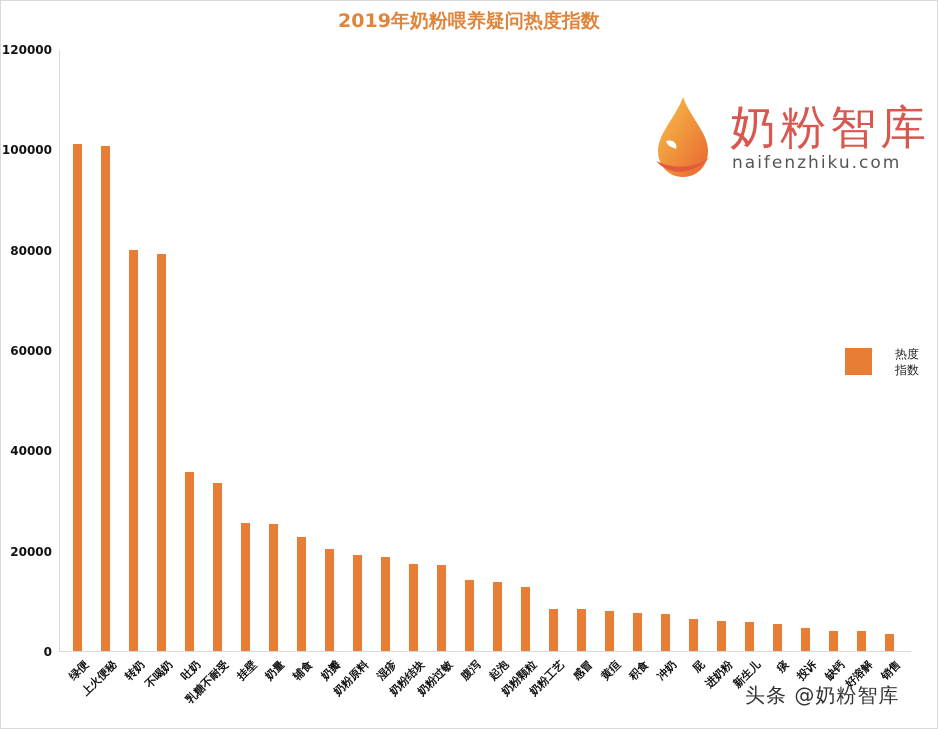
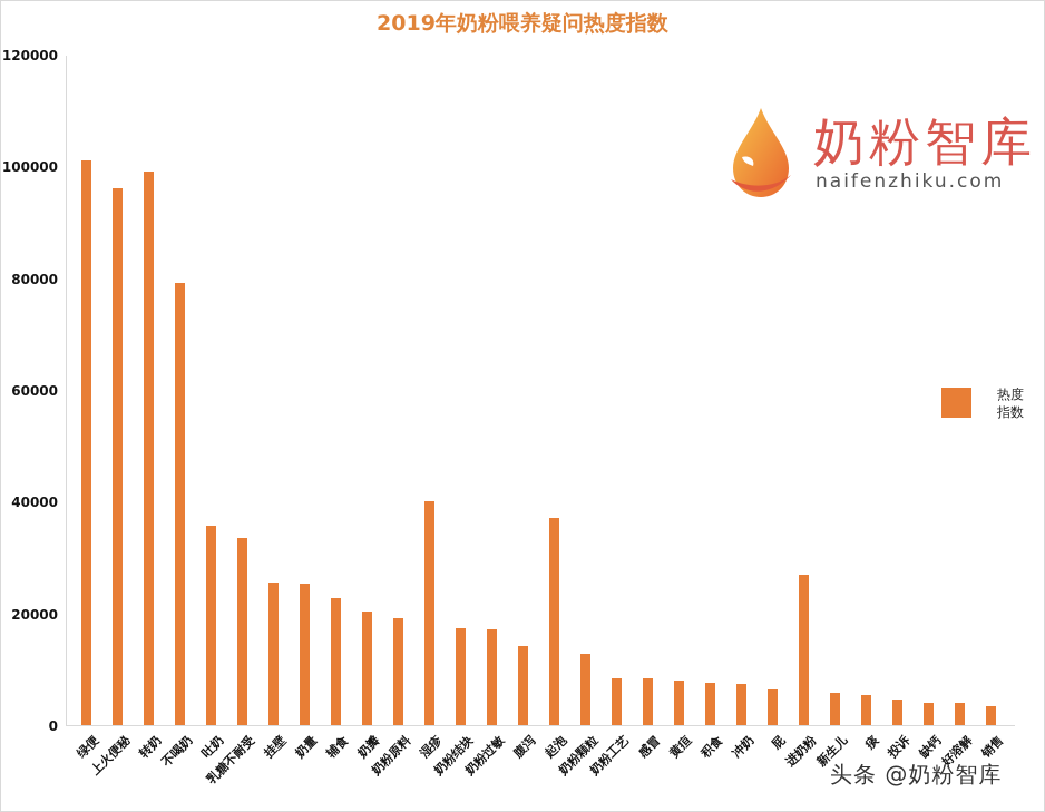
上火便秘: 101000 -> 96000
转奶: 80000 -> 99000
湿疹: 19000 -> 40000
起泡: 14000 -> 37000
进奶粉: 6000 -> 27000
